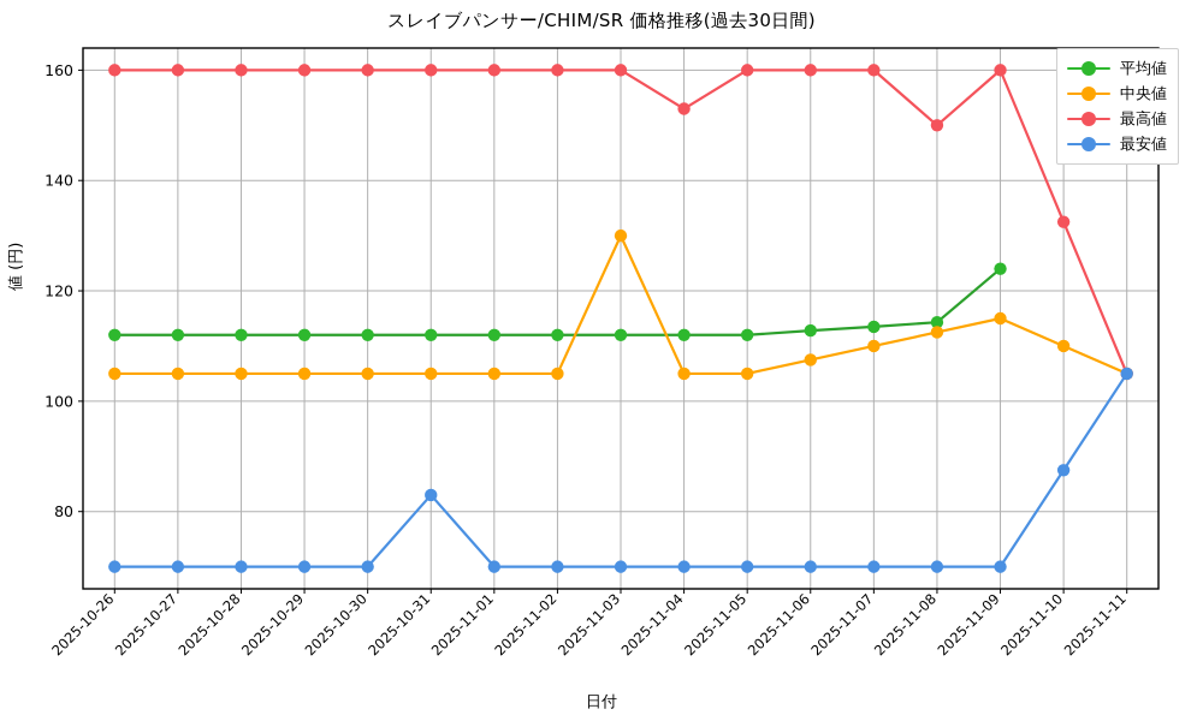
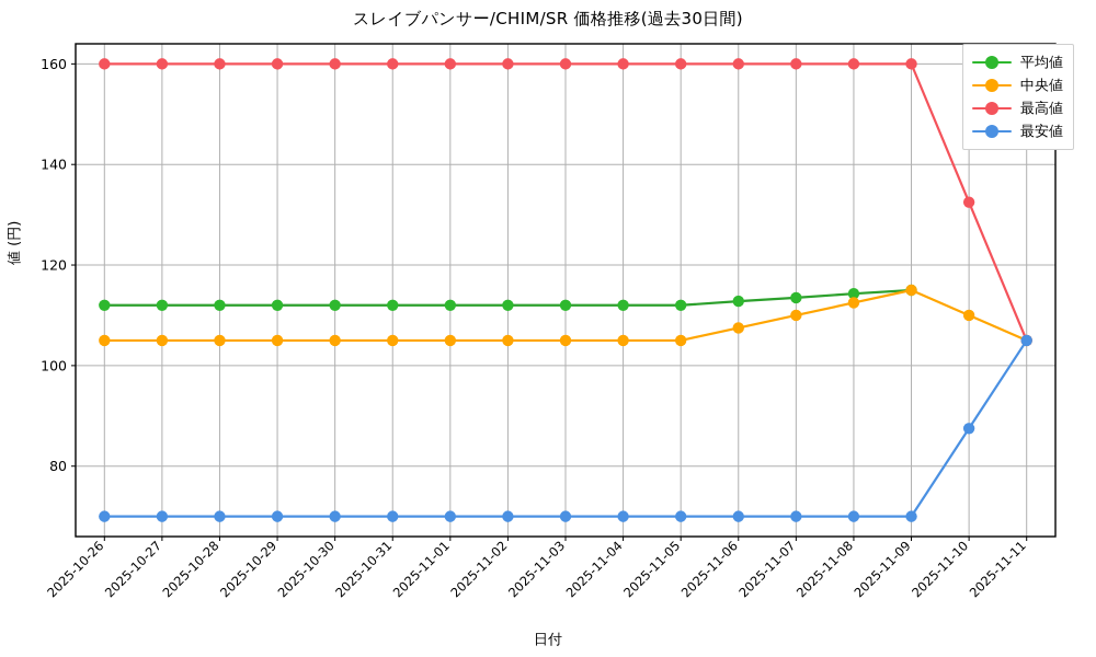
最安値/2025-10-31: 83 -> 70
中央値/2025-11-03: 130 -> 105
最高値/2025-11-04: 153 -> 160
最高値/2025-11-08: 150 -> 160
平均値/2025-11-09: 124 -> 115
